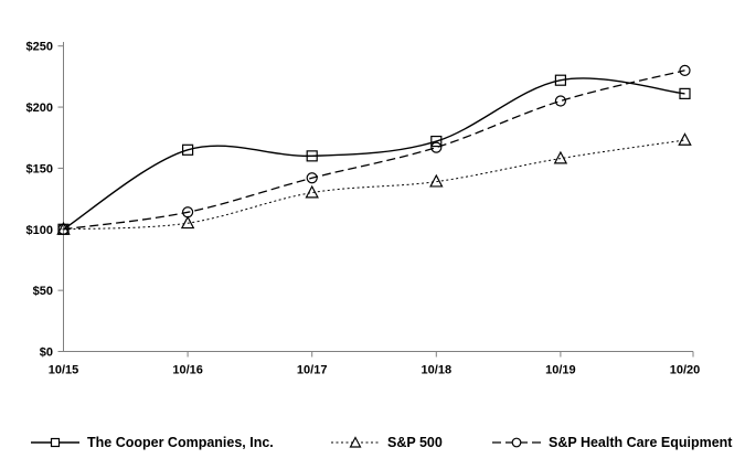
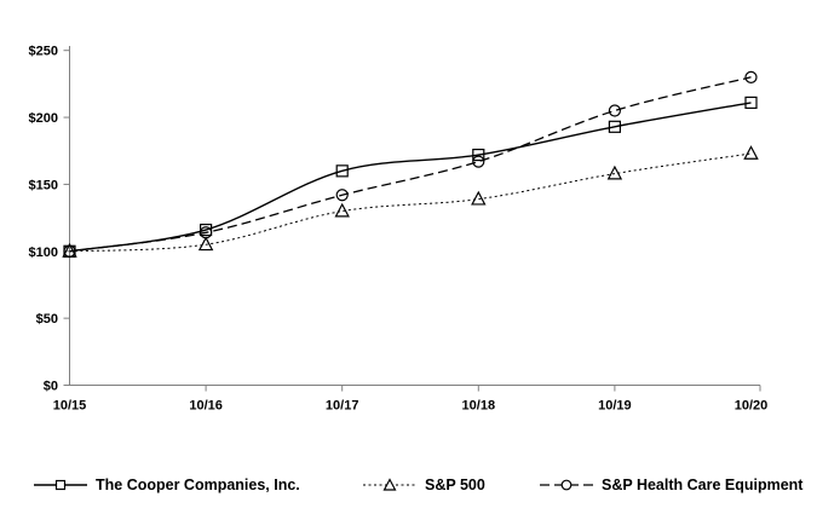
The Cooper Companies, Inc./10/16: $165 -> $116
The Cooper Companies, Inc./10/19: $222 -> $193
